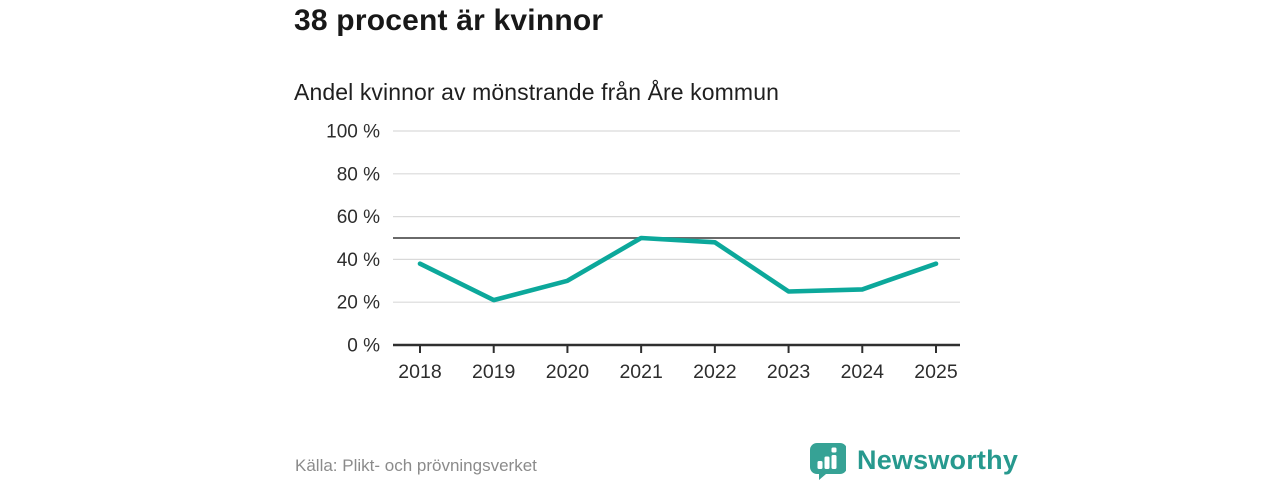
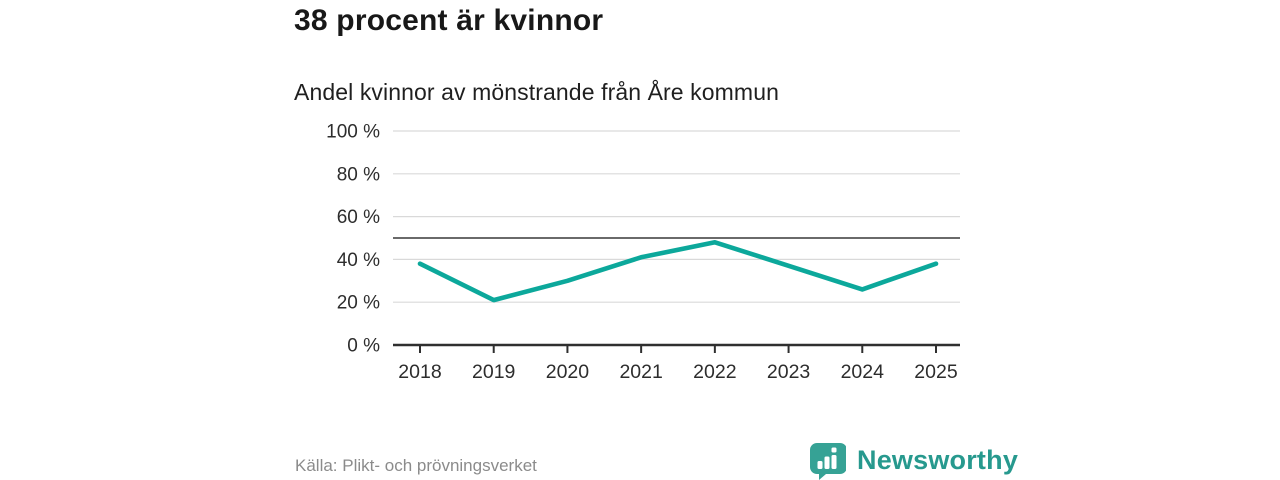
2021: 50% -> 41%
2023: 25% -> 37%
